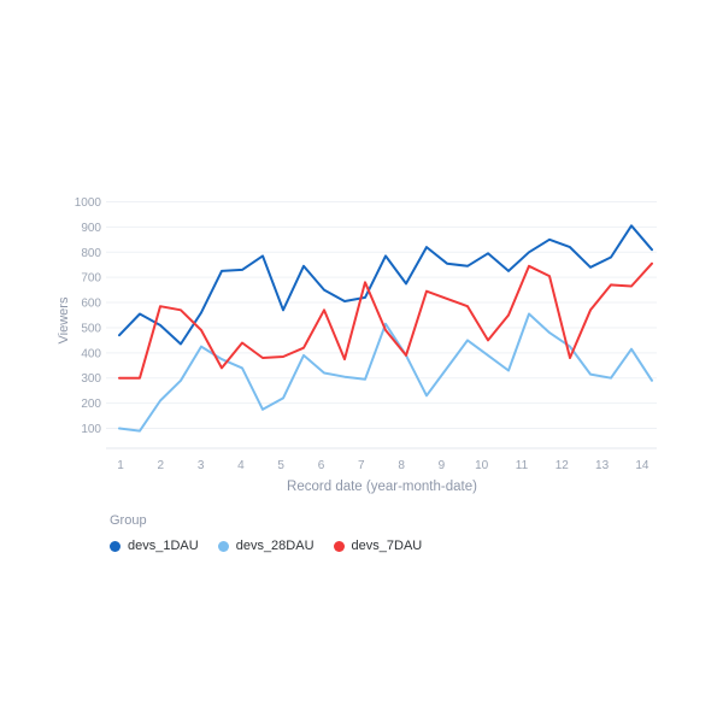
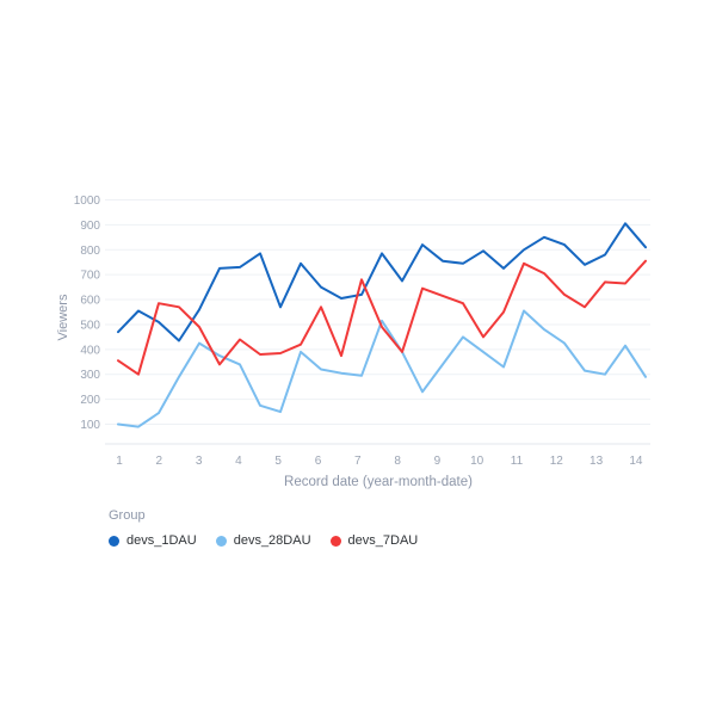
devs_7DAU/1: 300 -> 360
devs_28DAU/2: 210 -> 140
devs_28DAU/5: 220 -> 150
devs_7DAU/12: 380 -> 620
